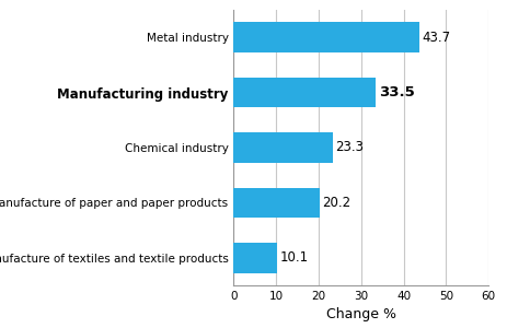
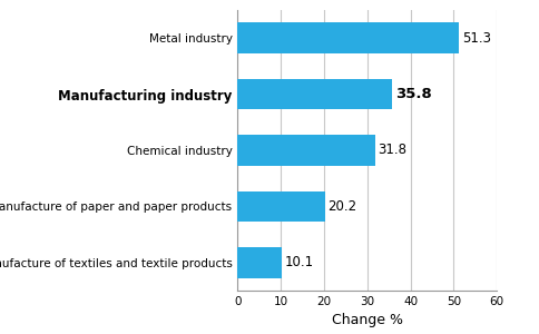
Metal industry: 43.7 -> 51.3
Manufacturing industry: 33.5 -> 35.8
Chemical industry: 23.3 -> 31.8
